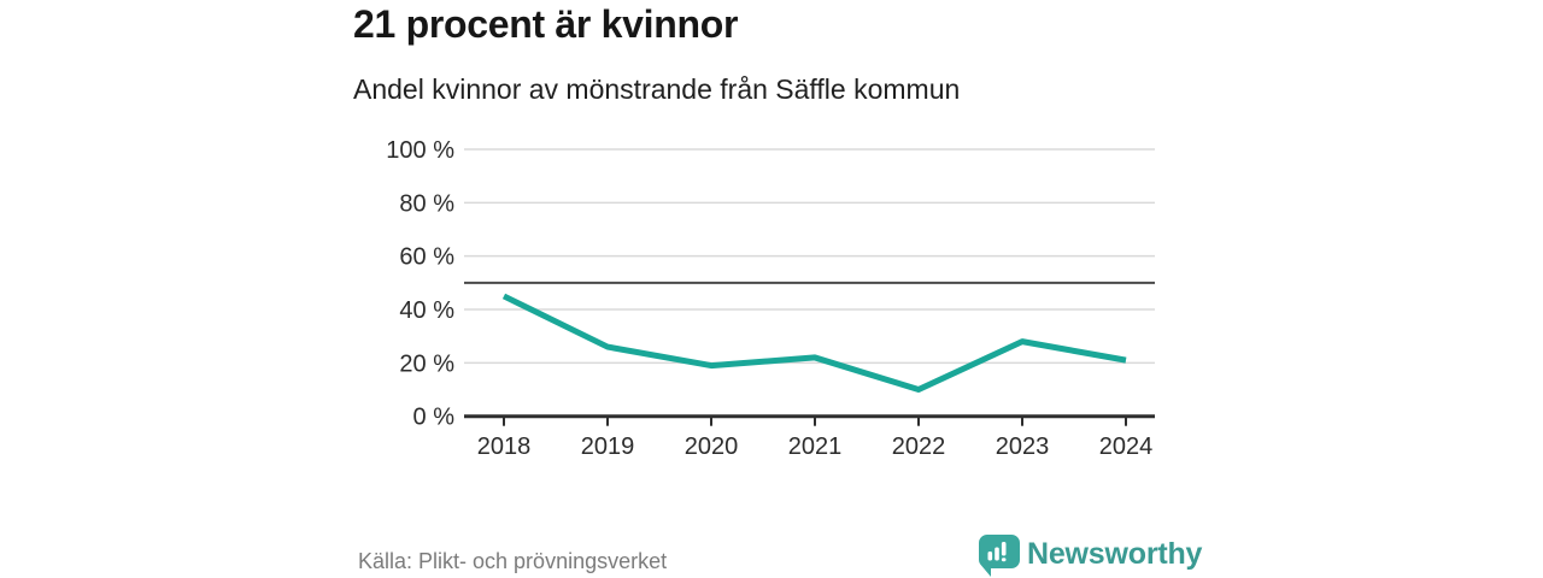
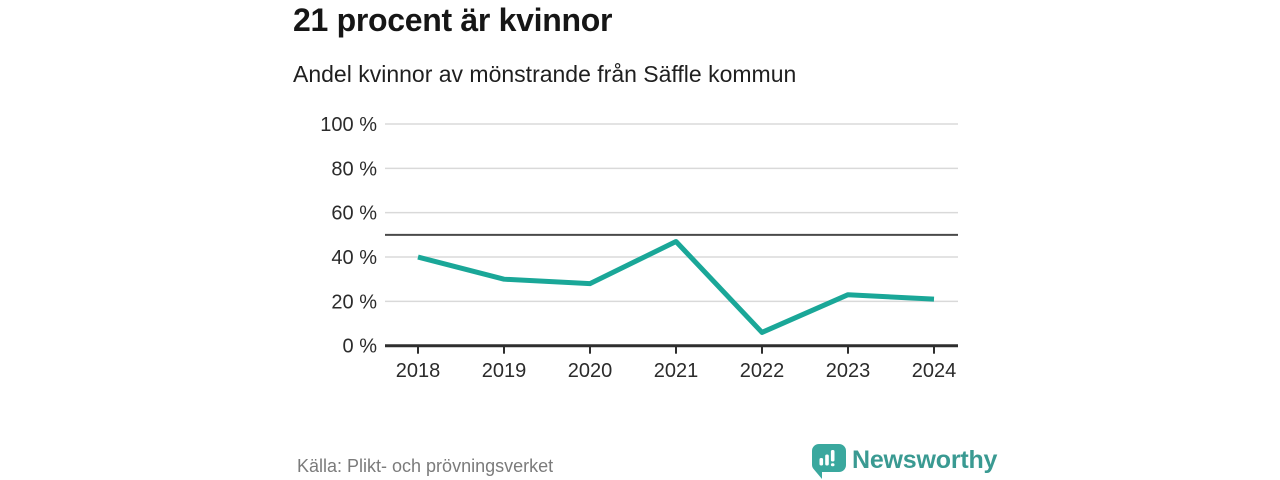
2018: 45% -> 40%
2019: 26% -> 30%
2020: 19% -> 28%
2021: 22% -> 47%
2022: 10% -> 6%
2023: 28% -> 23%
